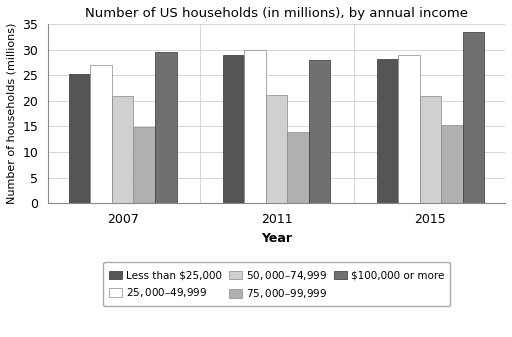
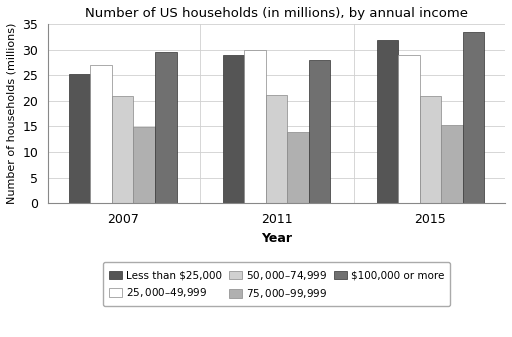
Less than $25,000/2015: 28.1 -> 31.8
